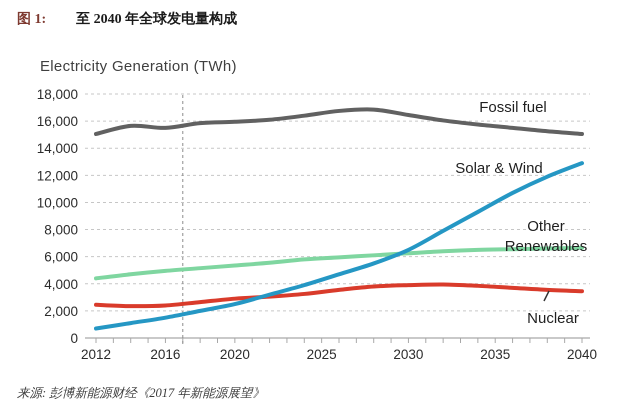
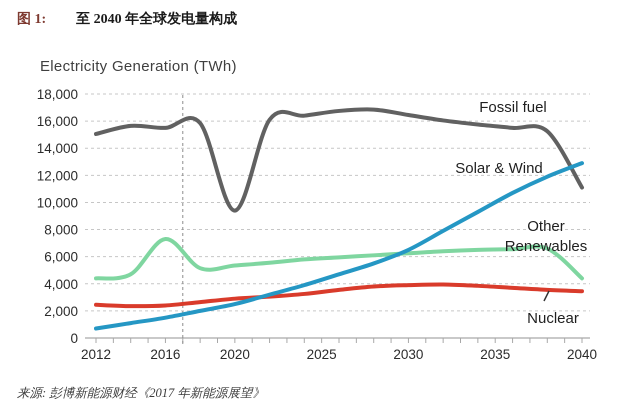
Other Renewables/2016: 5000 -> 7300
Fossil fuel/2020: 16000 -> 9400
Fossil fuel/2040: 15000 -> 11100
Other Renewables/2040: 6600 -> 4400
